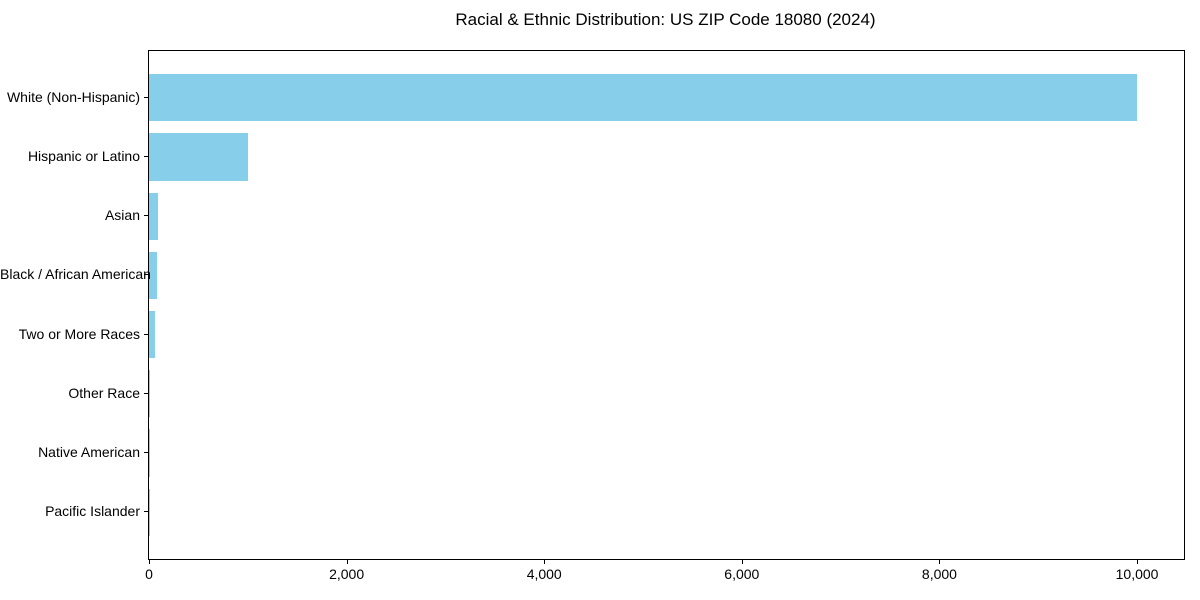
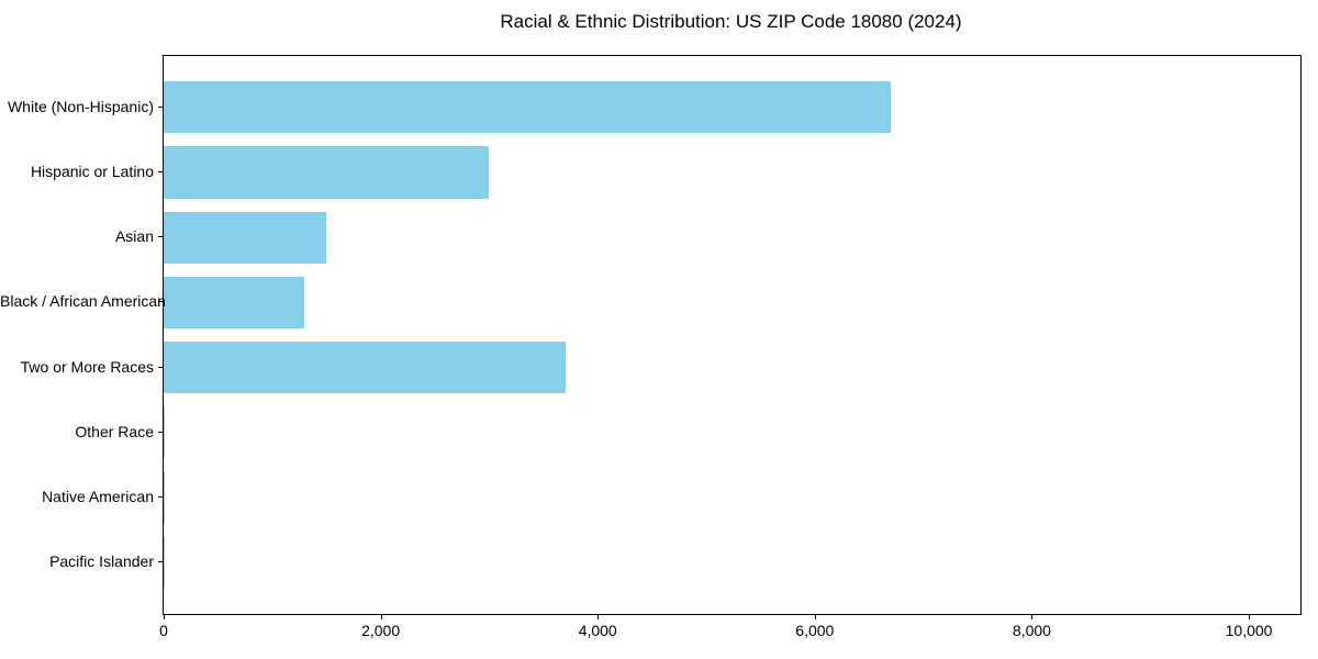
White (Non-Hispanic): 10000 -> 6700
Hispanic or Latino: 1000 -> 3000
Asian: 100 -> 1500
Black / African American: 100 -> 1300
Two or More Races: 100 -> 3700
